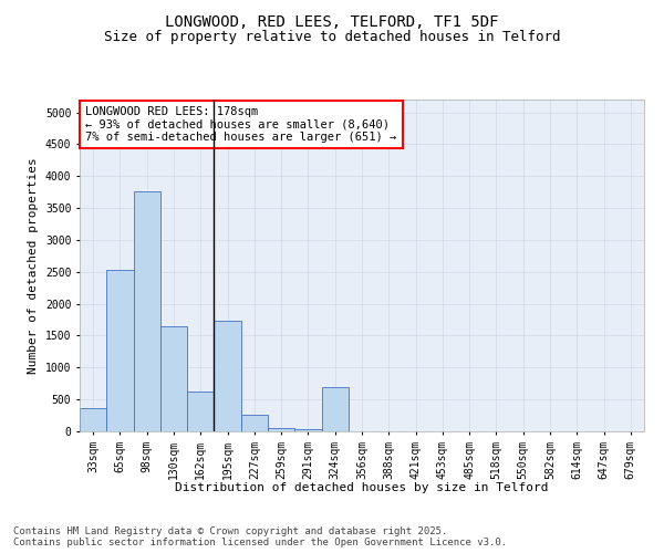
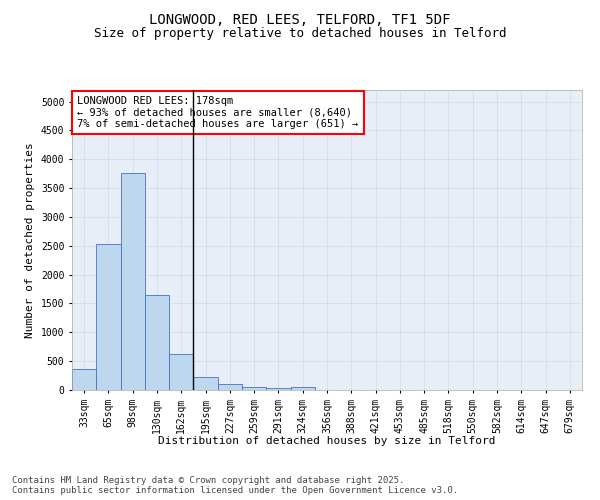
195sqm: 1740 -> 220
227sqm: 260 -> 100
324sqm: 700 -> 60
